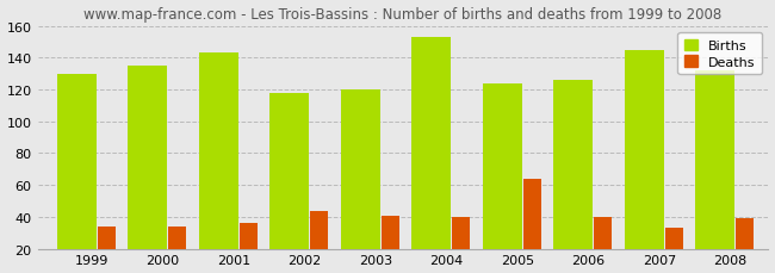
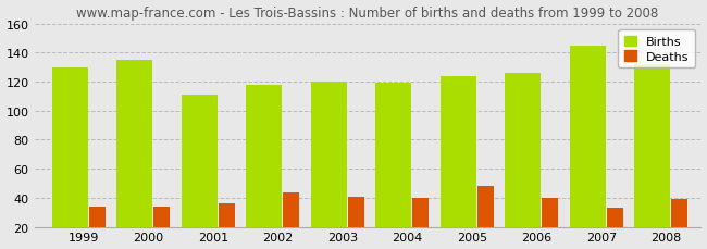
Births/2001: 143 -> 111
Births/2004: 153 -> 119
Deaths/2005: 64 -> 48
